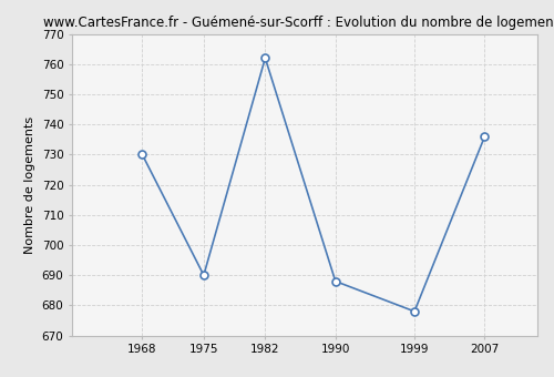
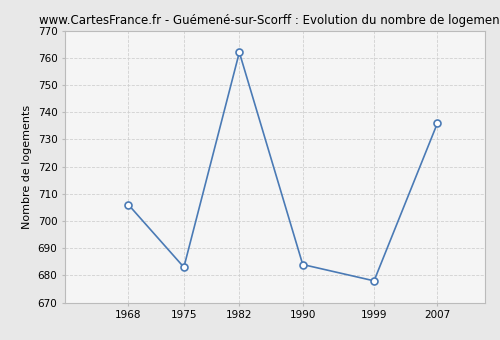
1968: 730 -> 706
1975: 690 -> 683
1990: 688 -> 684
